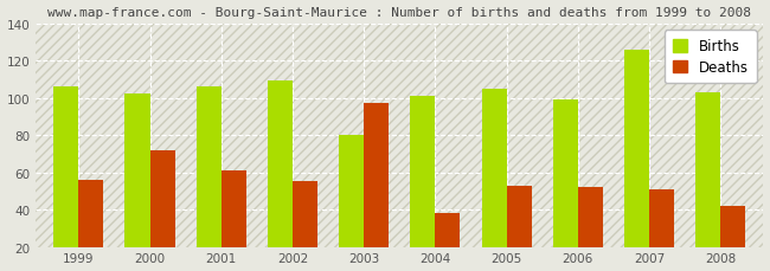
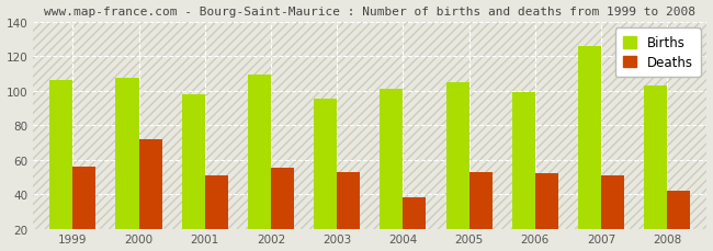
Births/2000: 102 -> 107
Births/2001: 106 -> 98
Deaths/2001: 61 -> 51
Births/2003: 80 -> 95
Deaths/2003: 97 -> 53
